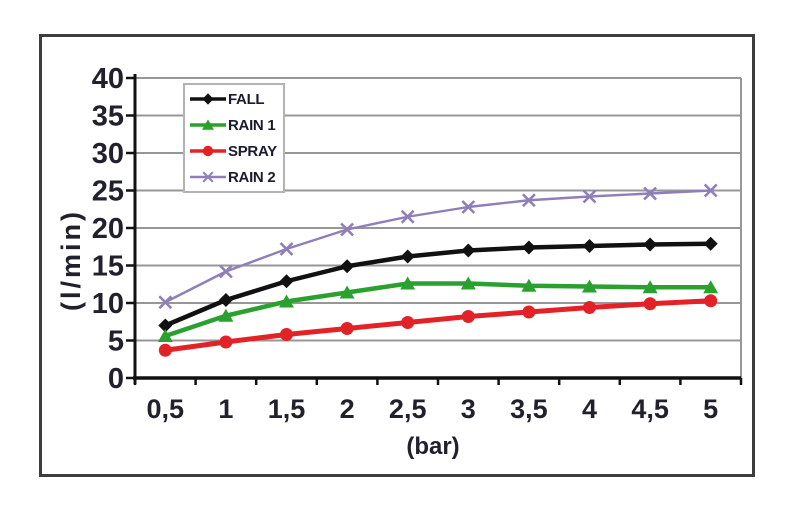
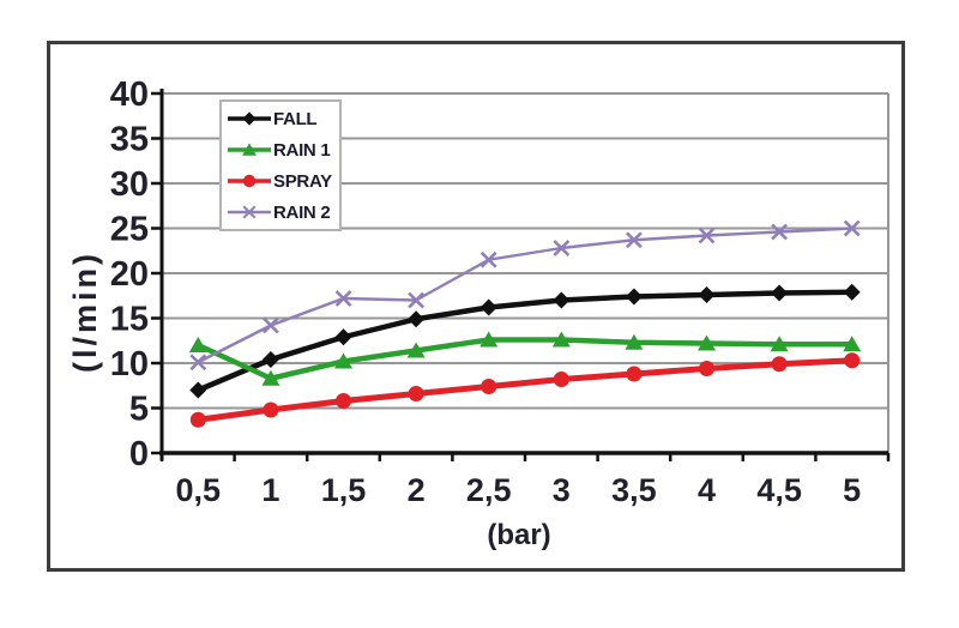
RAIN 1/0,5: 6 -> 12
RAIN 2/2: 20 -> 17
